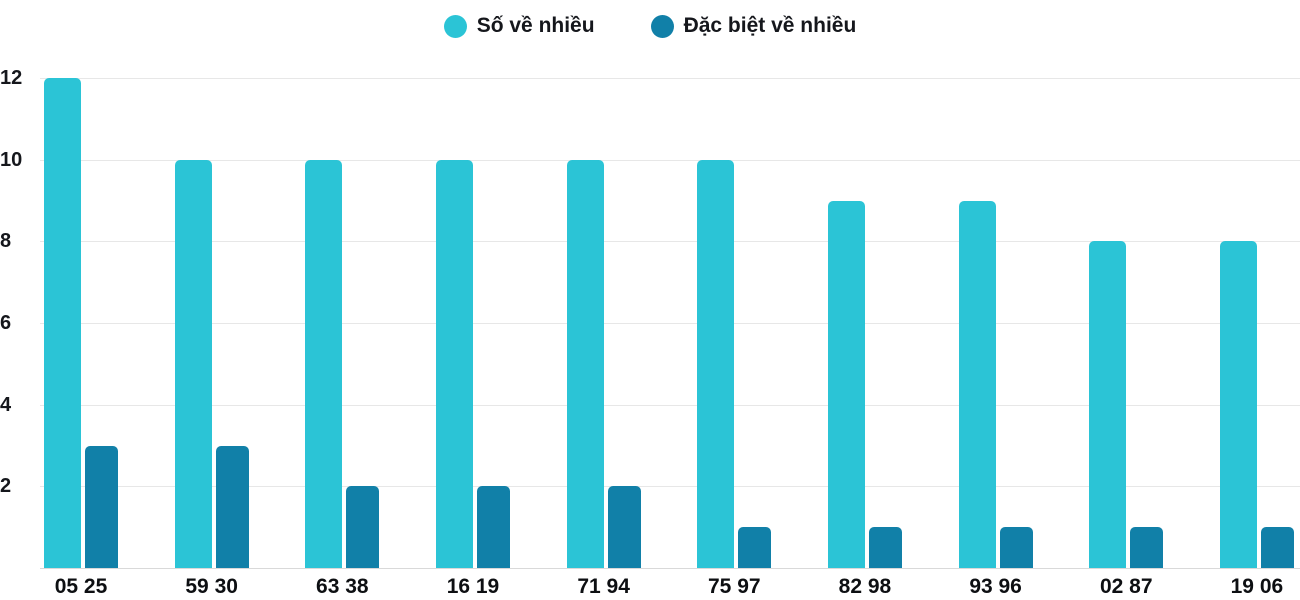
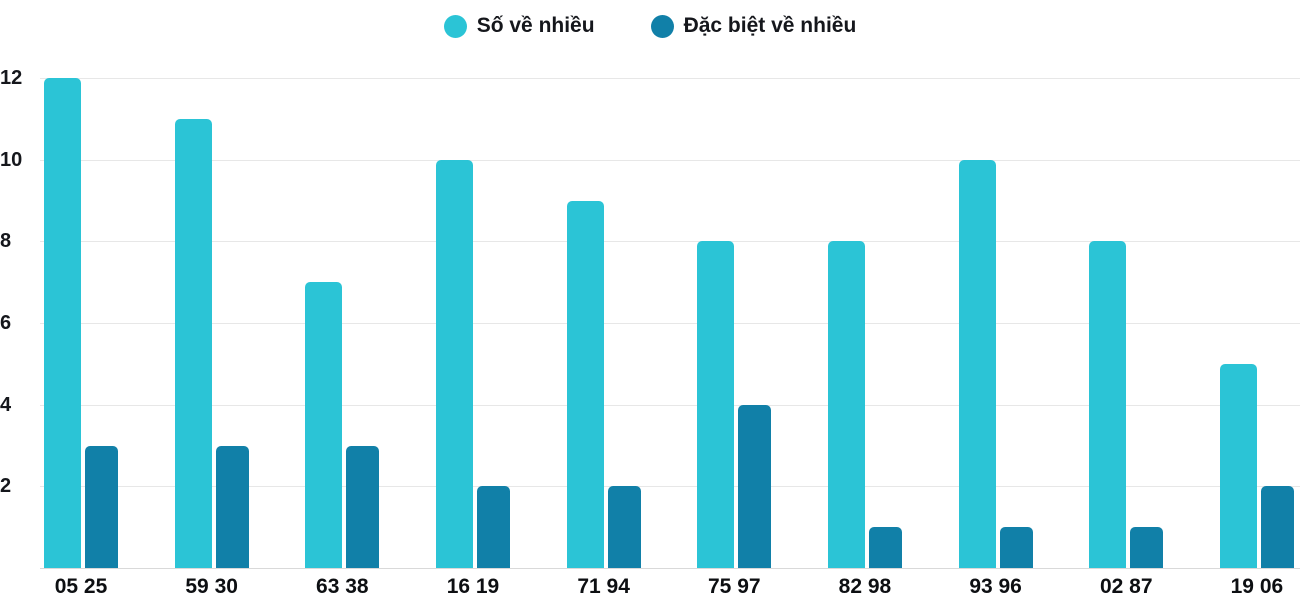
Số về nhiều/59 30: 10 -> 11
Số về nhiều/63 38: 10 -> 7
Đặc biệt về nhiều/63 38: 2 -> 3
Số về nhiều/71 94: 10 -> 9
Số về nhiều/75 97: 10 -> 8
Đặc biệt về nhiều/75 97: 1 -> 4
Số về nhiều/82 98: 9 -> 8
Số về nhiều/93 96: 9 -> 10
Số về nhiều/19 06: 8 -> 5
Đặc biệt về nhiều/19 06: 1 -> 2
